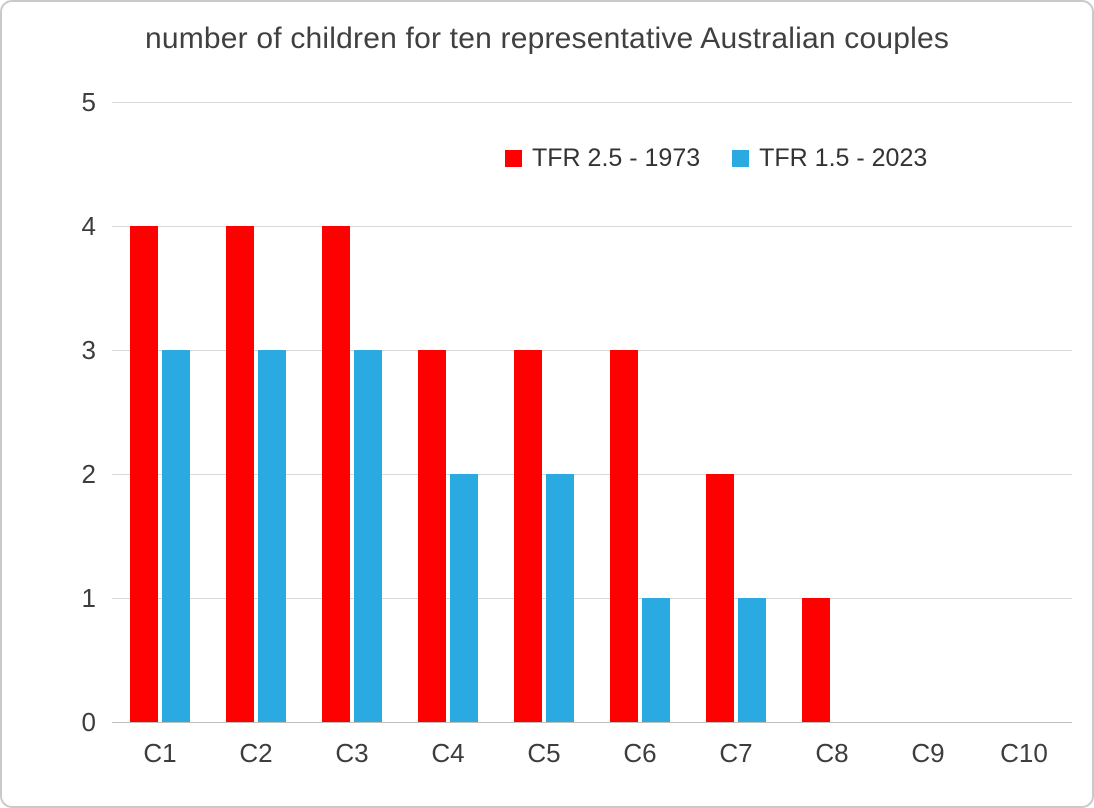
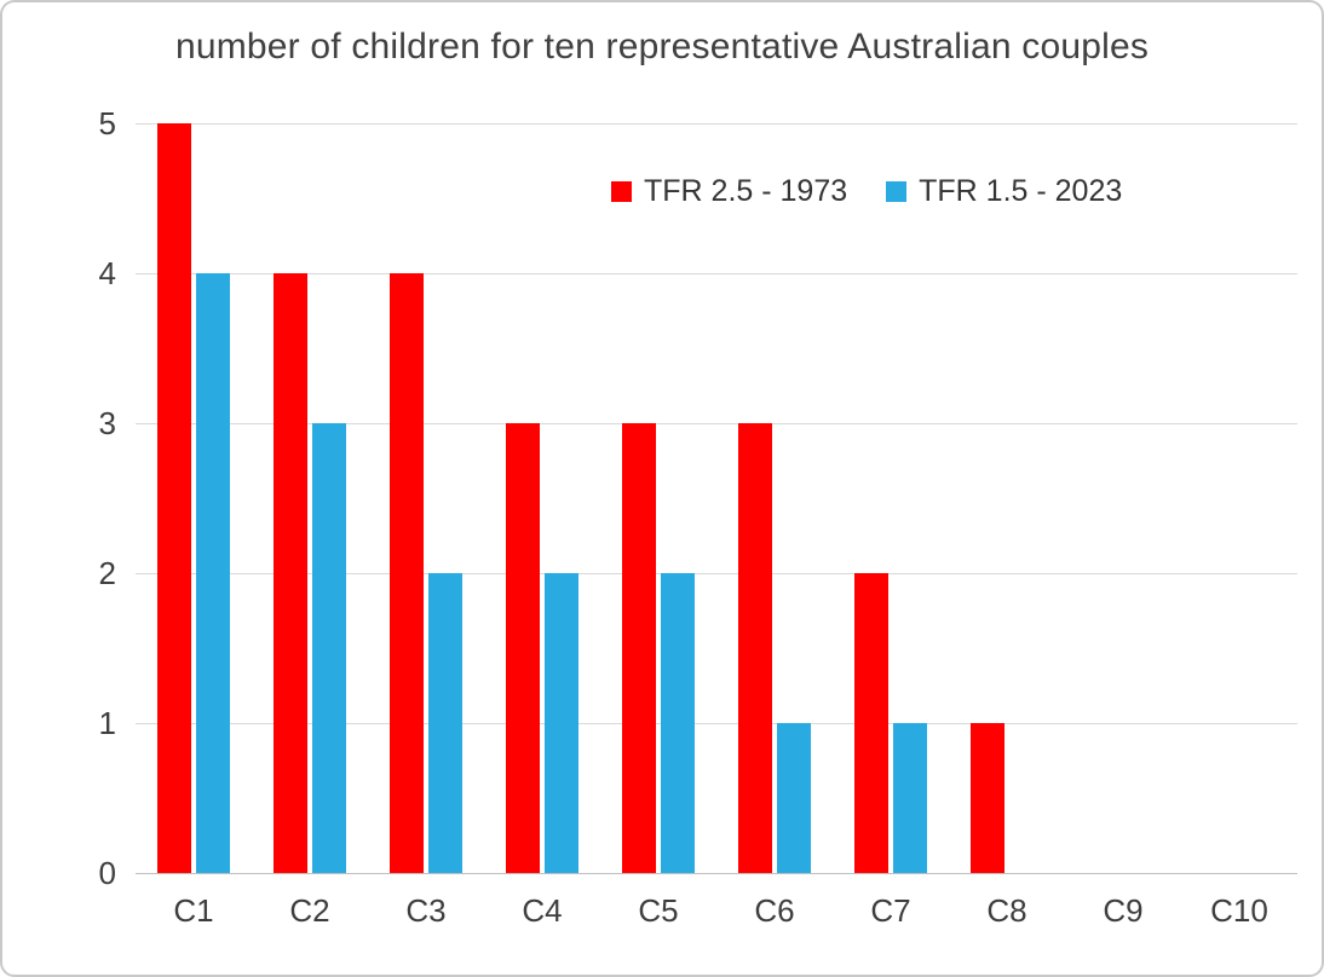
TFR 2.5 - 1973/C1: 4 -> 5
TFR 1.5 - 2023/C1: 3 -> 4
TFR 1.5 - 2023/C3: 3 -> 2
